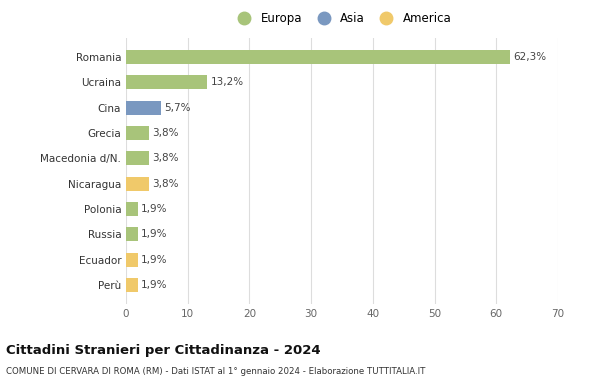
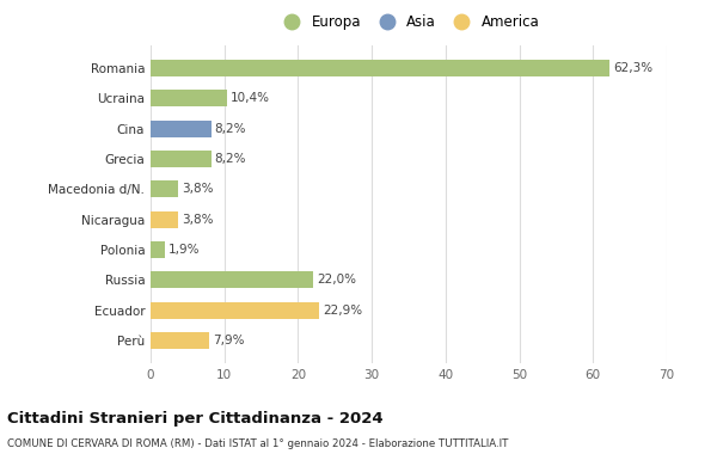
Ucraina: 13,2% -> 10,4%
Cina: 5,7% -> 8,2%
Grecia: 3,8% -> 8,2%
Russia: 1,9% -> 22,0%
Ecuador: 1,9% -> 22,9%
Perù: 1,9% -> 7,9%
